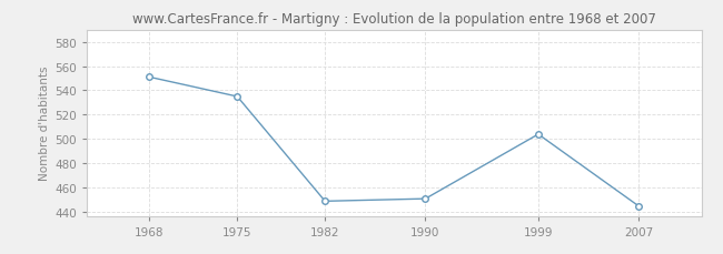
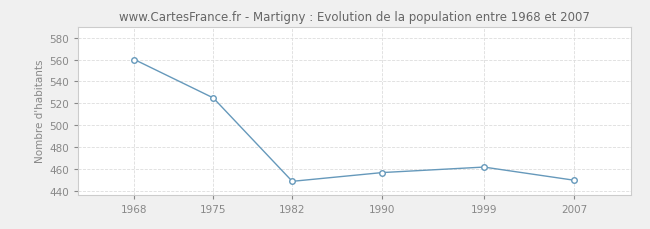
1968: 551 -> 560
1975: 535 -> 525
1990: 451 -> 457
1999: 504 -> 462
2007: 445 -> 450
